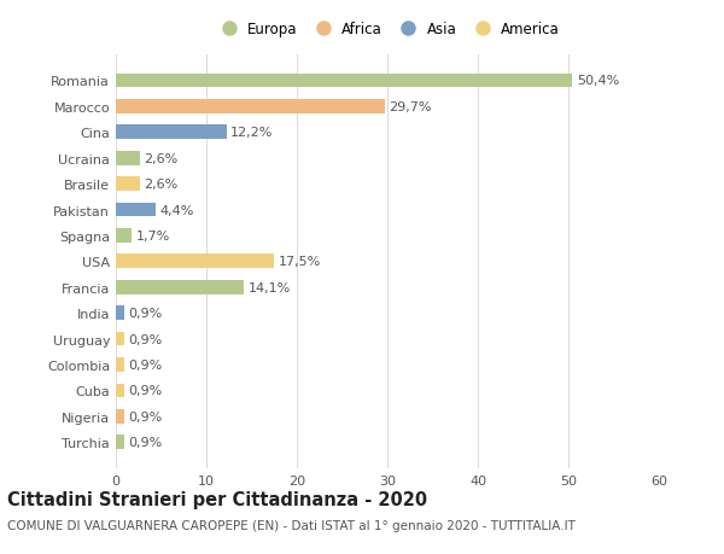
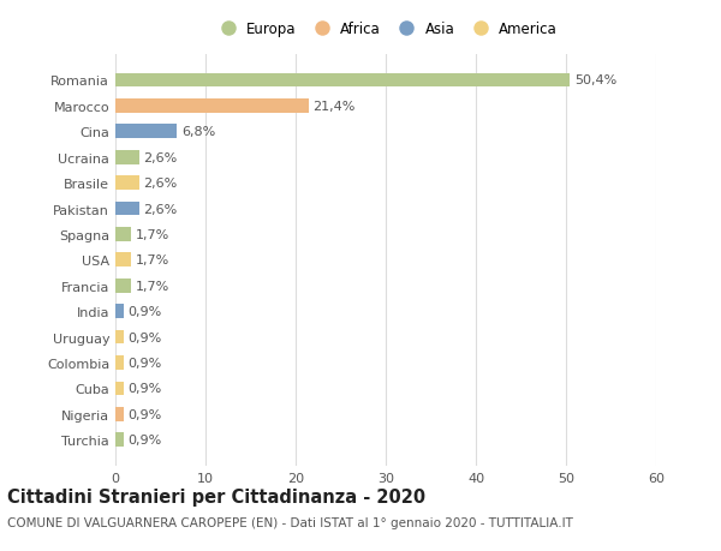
Marocco: 29,7% -> 21,4%
Cina: 12,2% -> 6,8%
Pakistan: 4,4% -> 2,6%
USA: 17,5% -> 1,7%
Francia: 14,1% -> 1,7%
